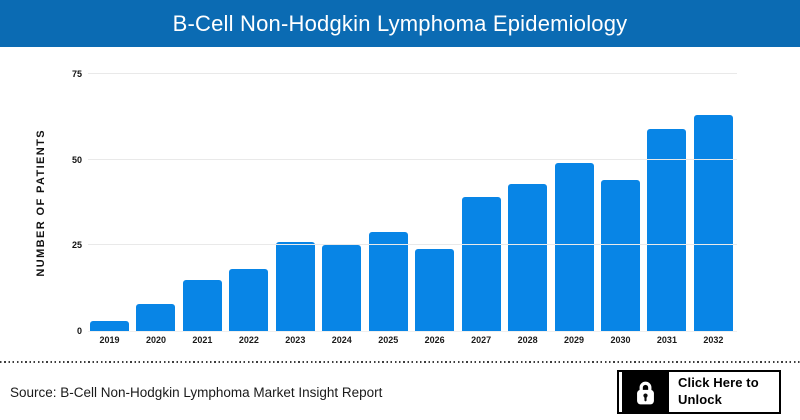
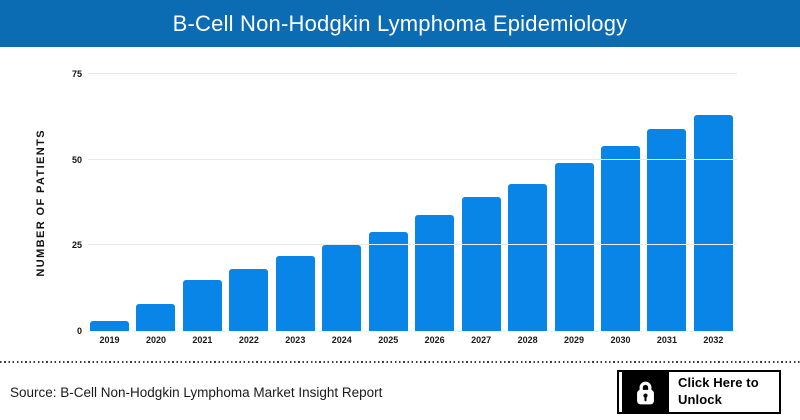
2023: 26 -> 22
2026: 24 -> 34
2030: 44 -> 54
